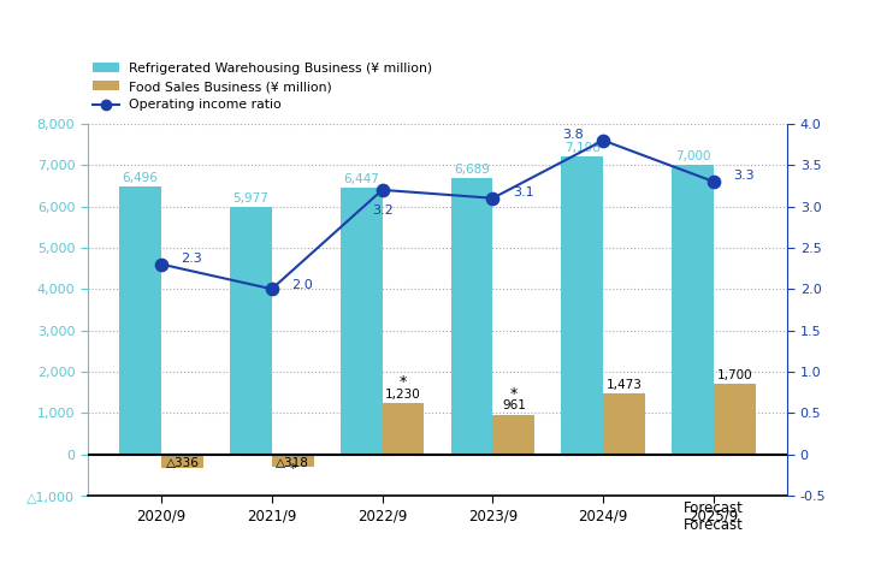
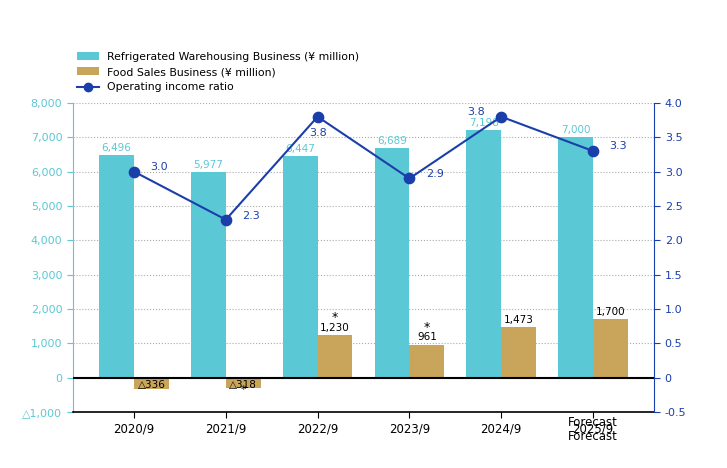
Operating income ratio/2020/9: 2.3 -> 3.0
Operating income ratio/2021/9: 2.0 -> 2.3
Operating income ratio/2022/9: 3.2 -> 3.8
Operating income ratio/2023/9: 3.1 -> 2.9
